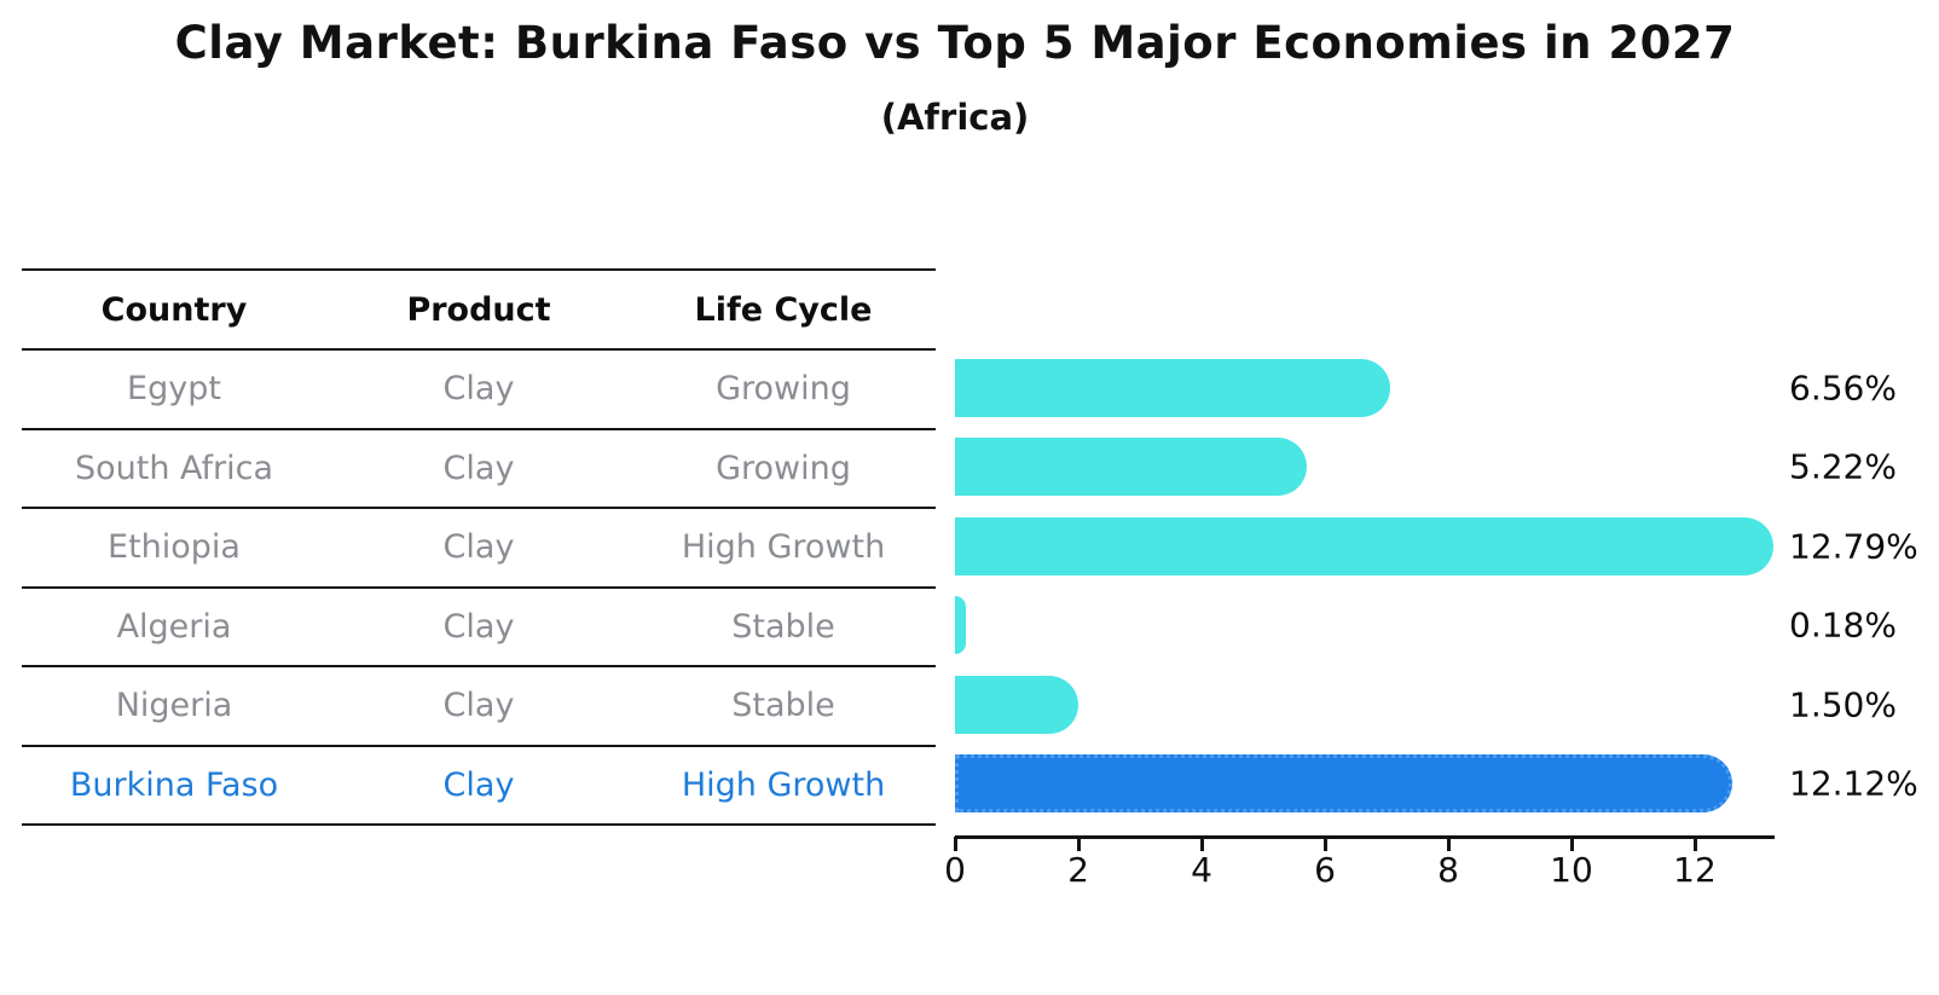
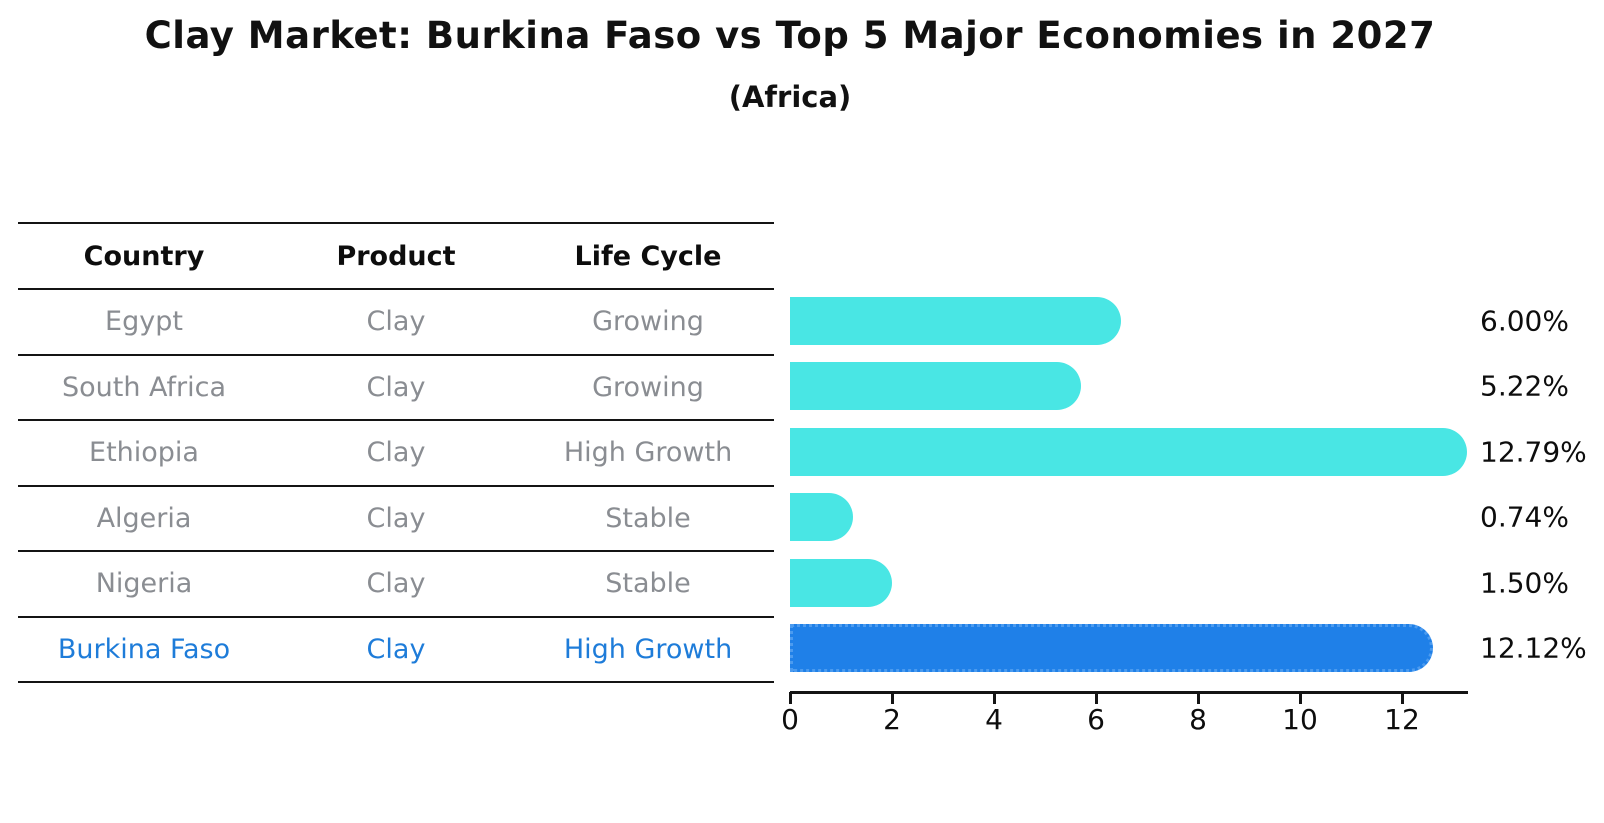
Egypt: 6.56% -> 6.00%
Algeria: 0.18% -> 0.74%
